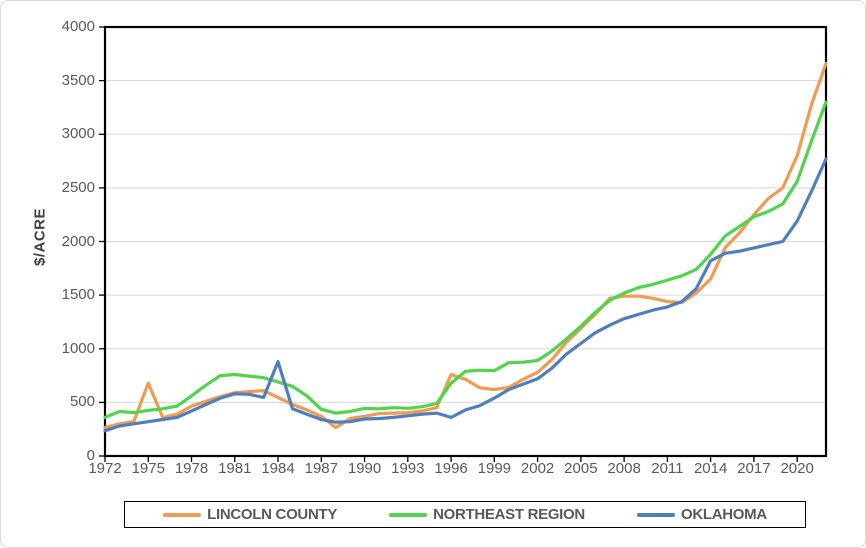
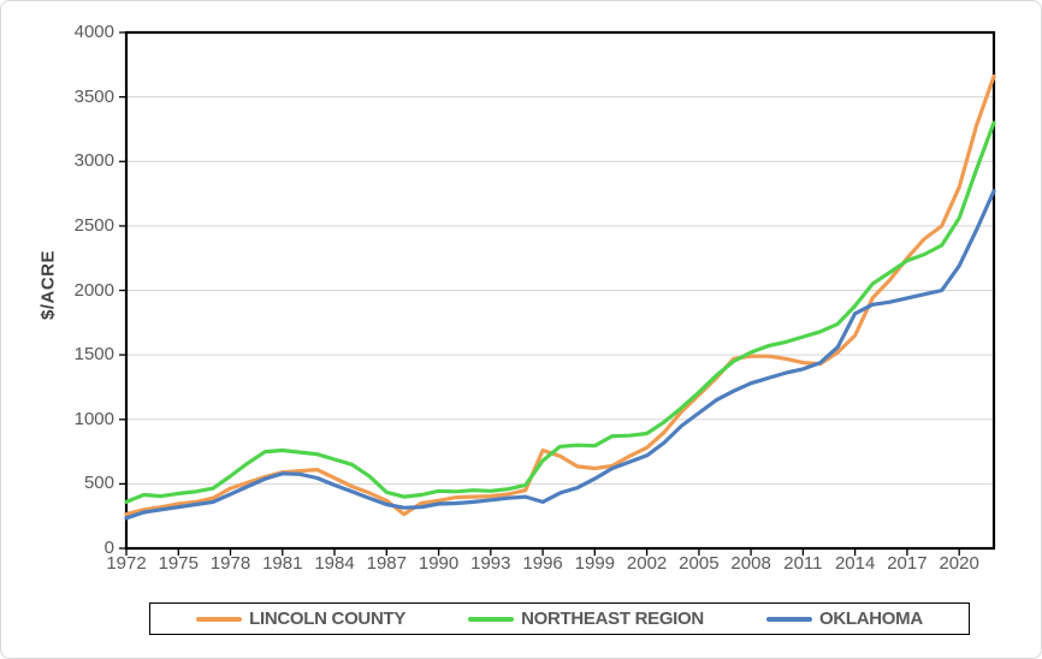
LINCOLN COUNTY/1975: 680 -> 340
OKLAHOMA/1984: 880 -> 490
